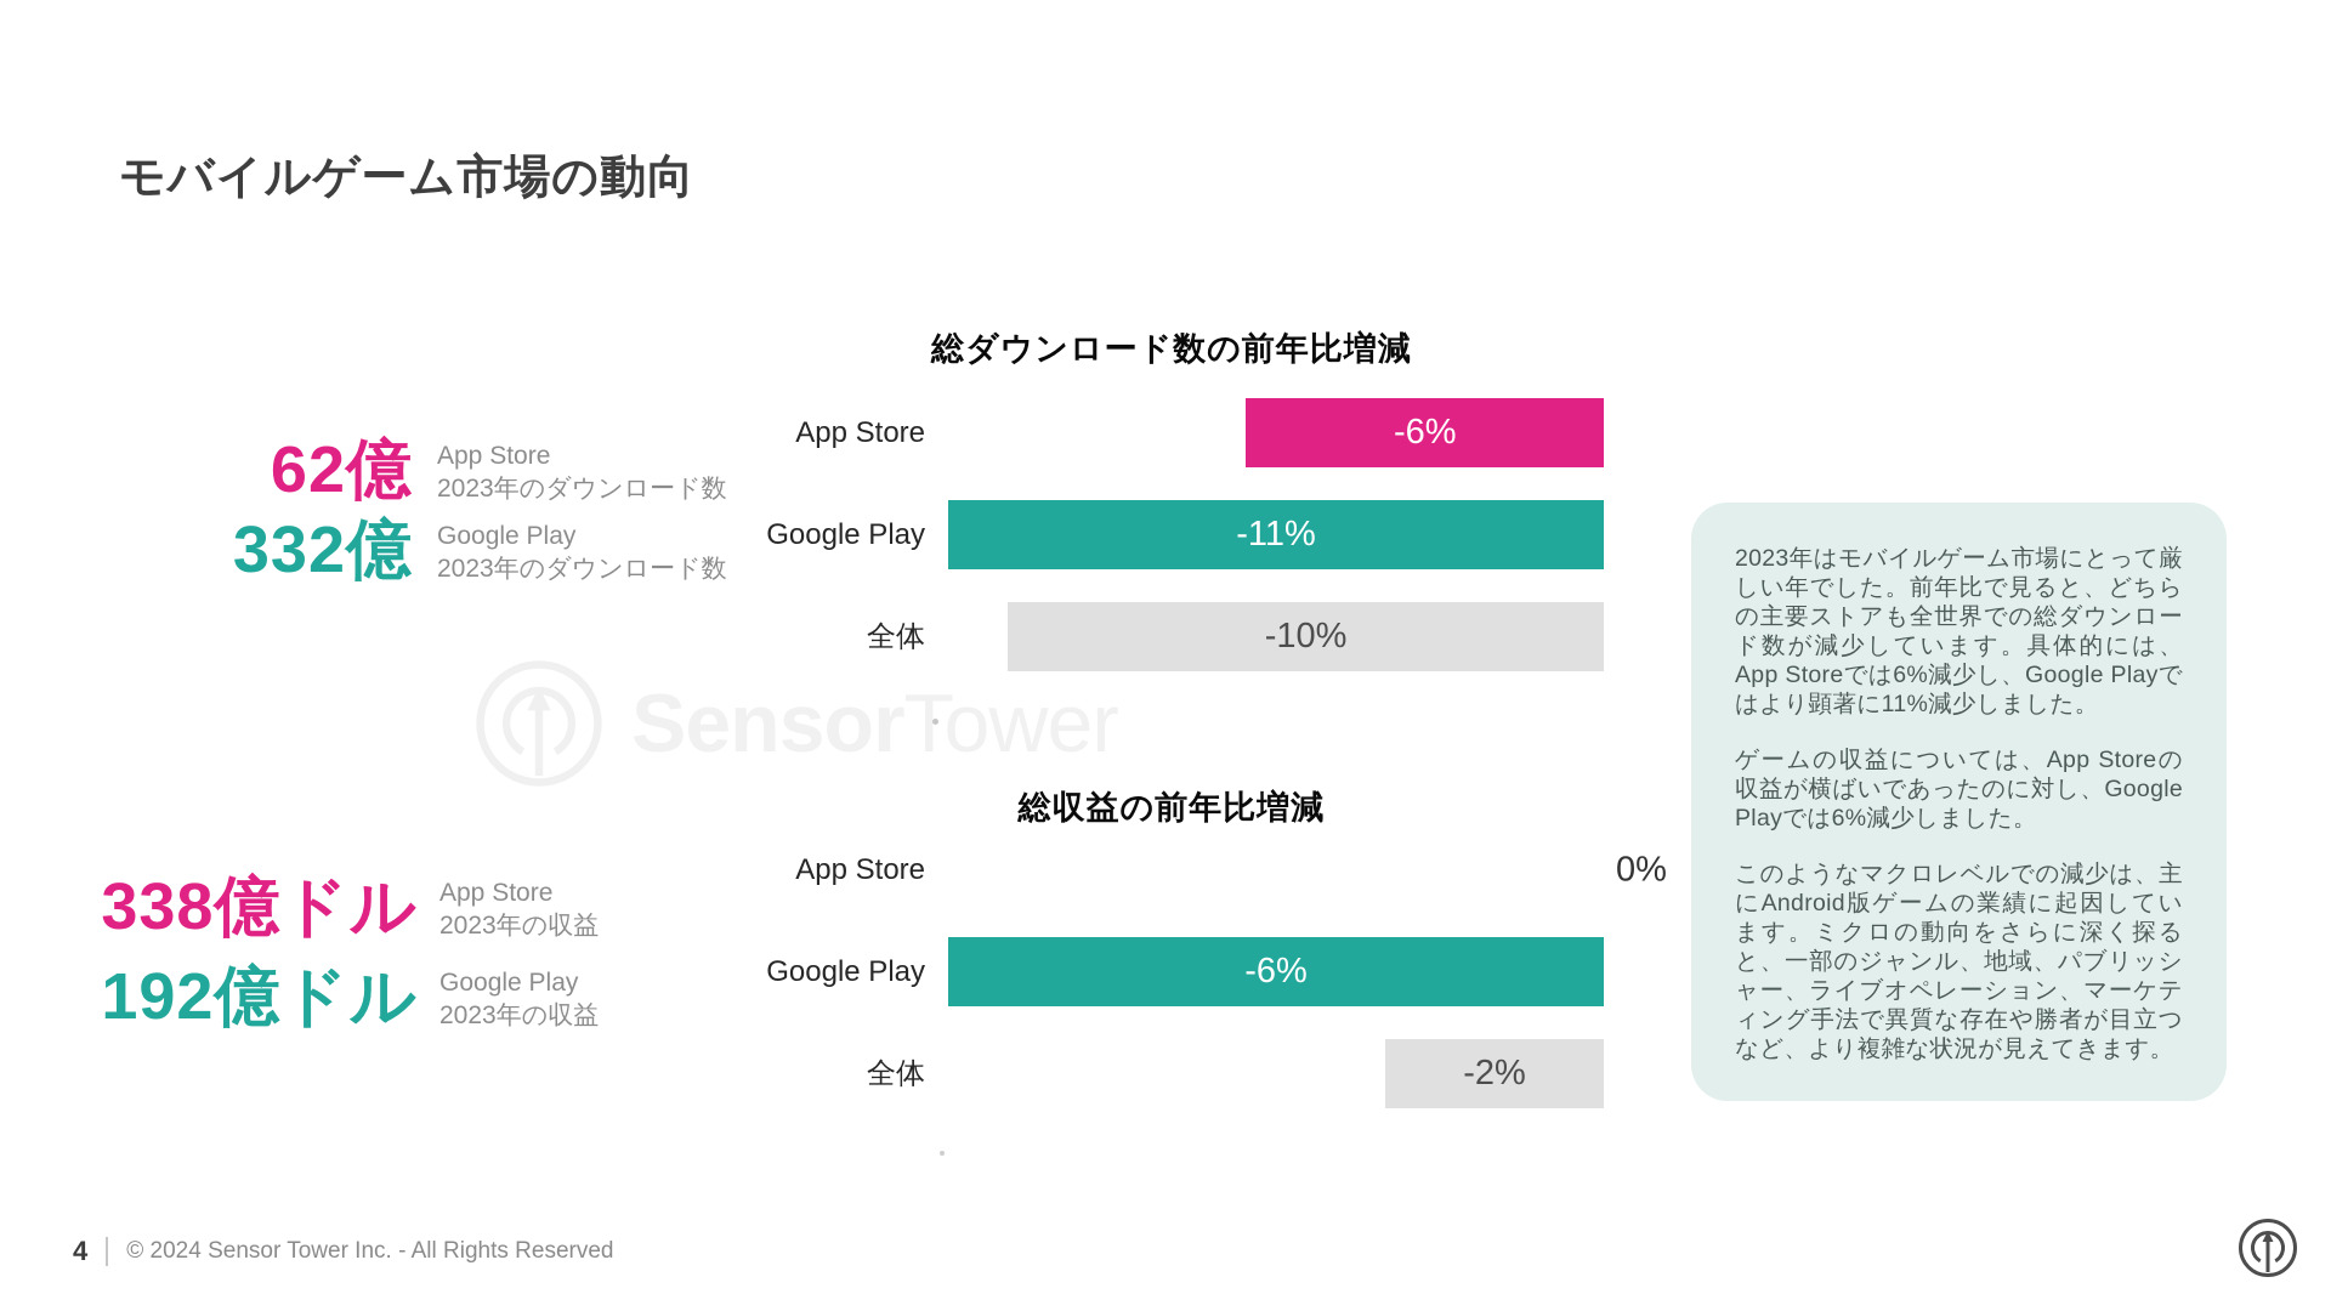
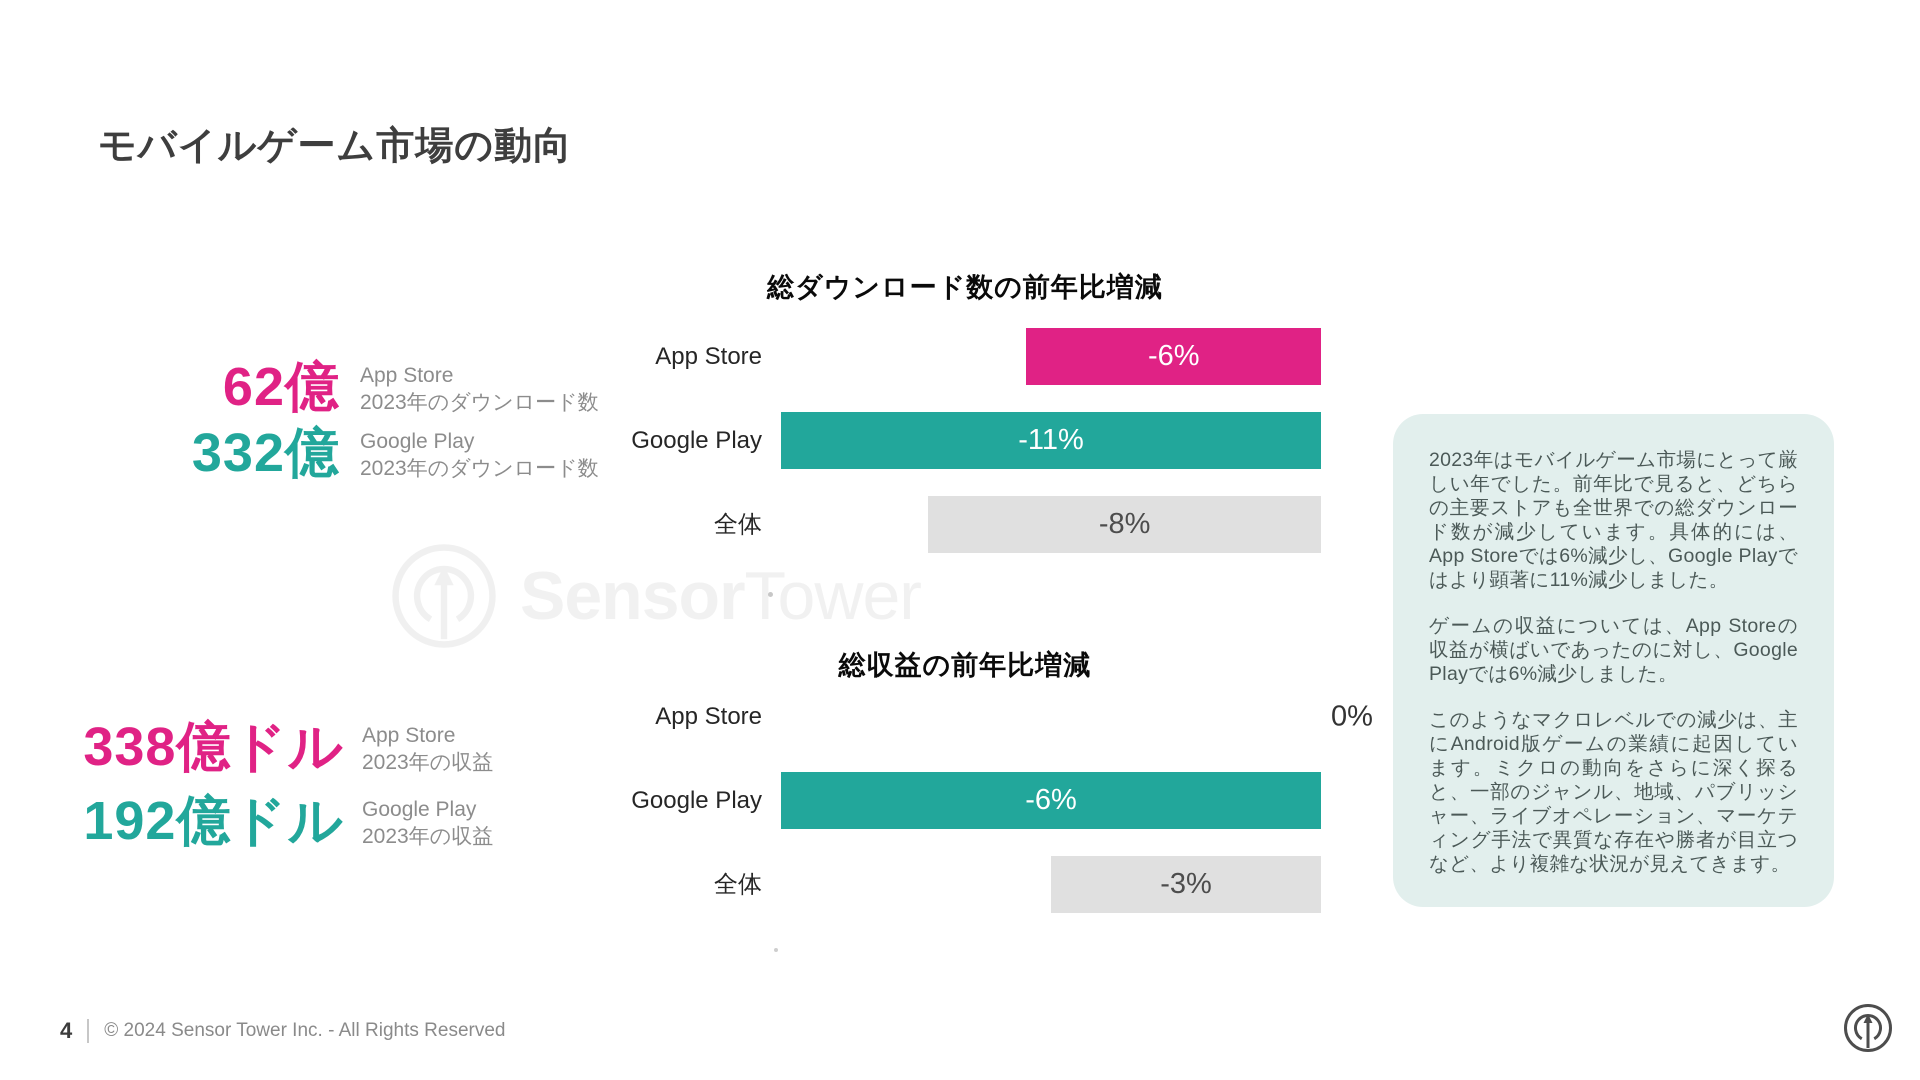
総ダウンロード数の前年比増減/全体: -10% -> -8%
総収益の前年比増減/全体: -2% -> -3%
